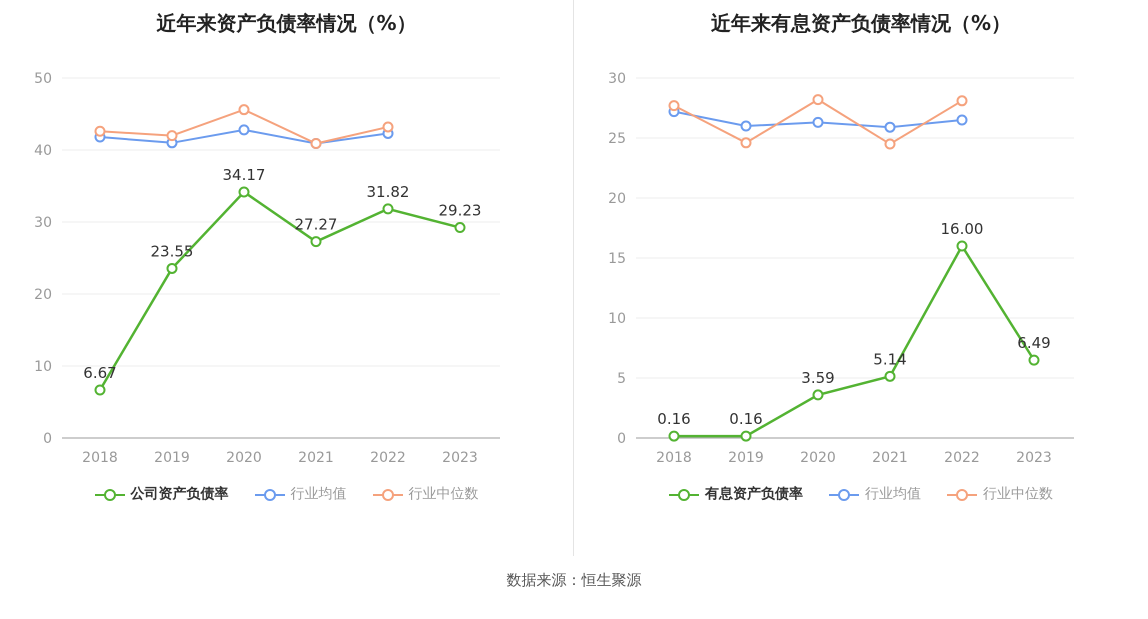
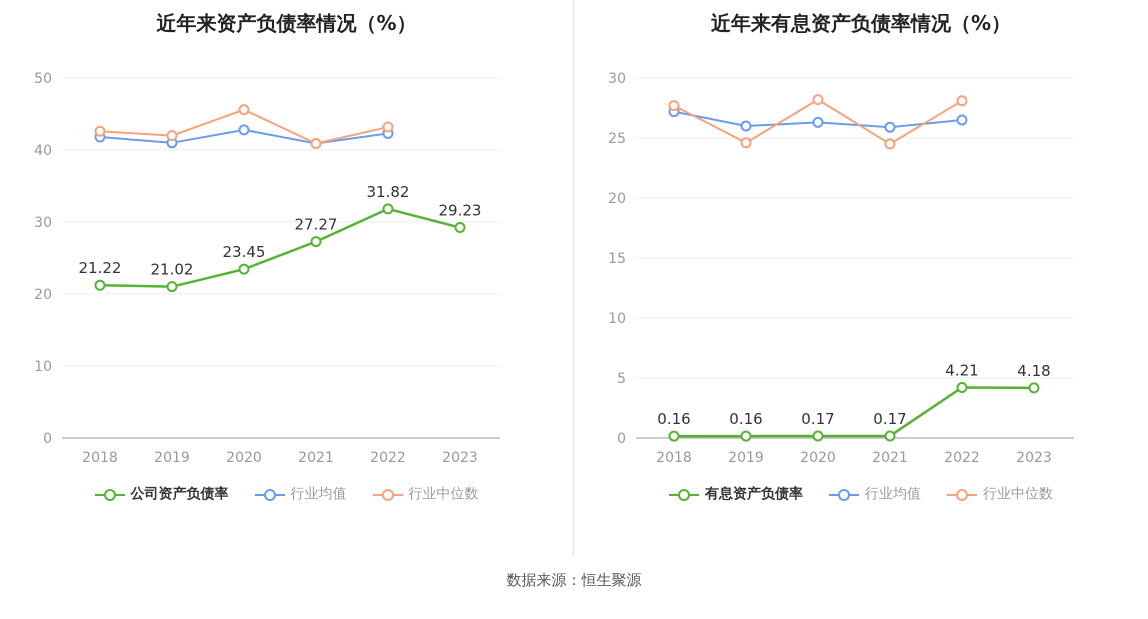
近年来资产负债率情况（%）/公司资产负债率/2018: 6.67 -> 21.22
近年来资产负债率情况（%）/公司资产负债率/2019: 23.55 -> 21.02
近年来资产负债率情况（%）/公司资产负债率/2020: 34.17 -> 23.45
近年来有息资产负债率情况（%）/有息资产负债率/2020: 3.59 -> 0.17
近年来有息资产负债率情况（%）/有息资产负债率/2021: 5.14 -> 0.17
近年来有息资产负债率情况（%）/有息资产负债率/2022: 16.00 -> 4.21
近年来有息资产负债率情况（%）/有息资产负债率/2023: 6.49 -> 4.18
